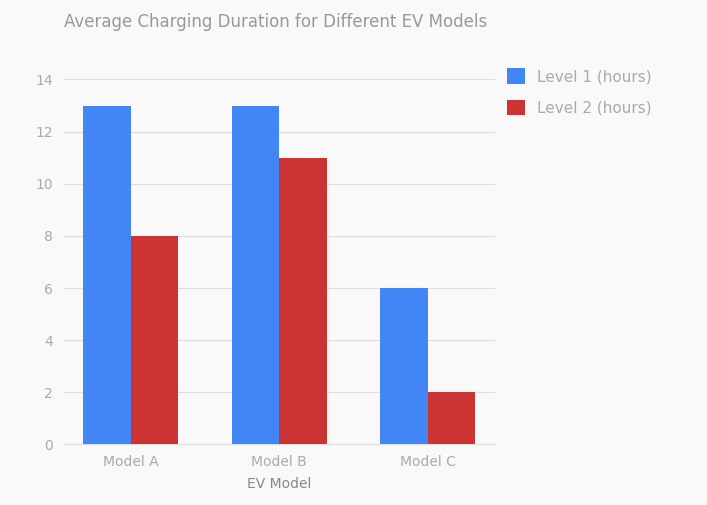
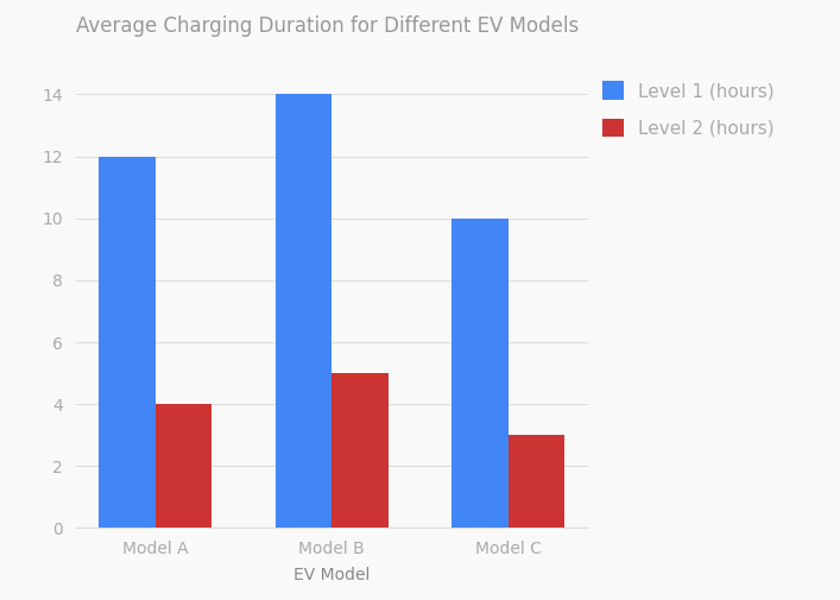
Level 1 (hours)/Model A: 13 -> 12
Level 2 (hours)/Model A: 8 -> 4
Level 1 (hours)/Model B: 13 -> 14
Level 2 (hours)/Model B: 11 -> 5
Level 1 (hours)/Model C: 6 -> 10
Level 2 (hours)/Model C: 2 -> 3
